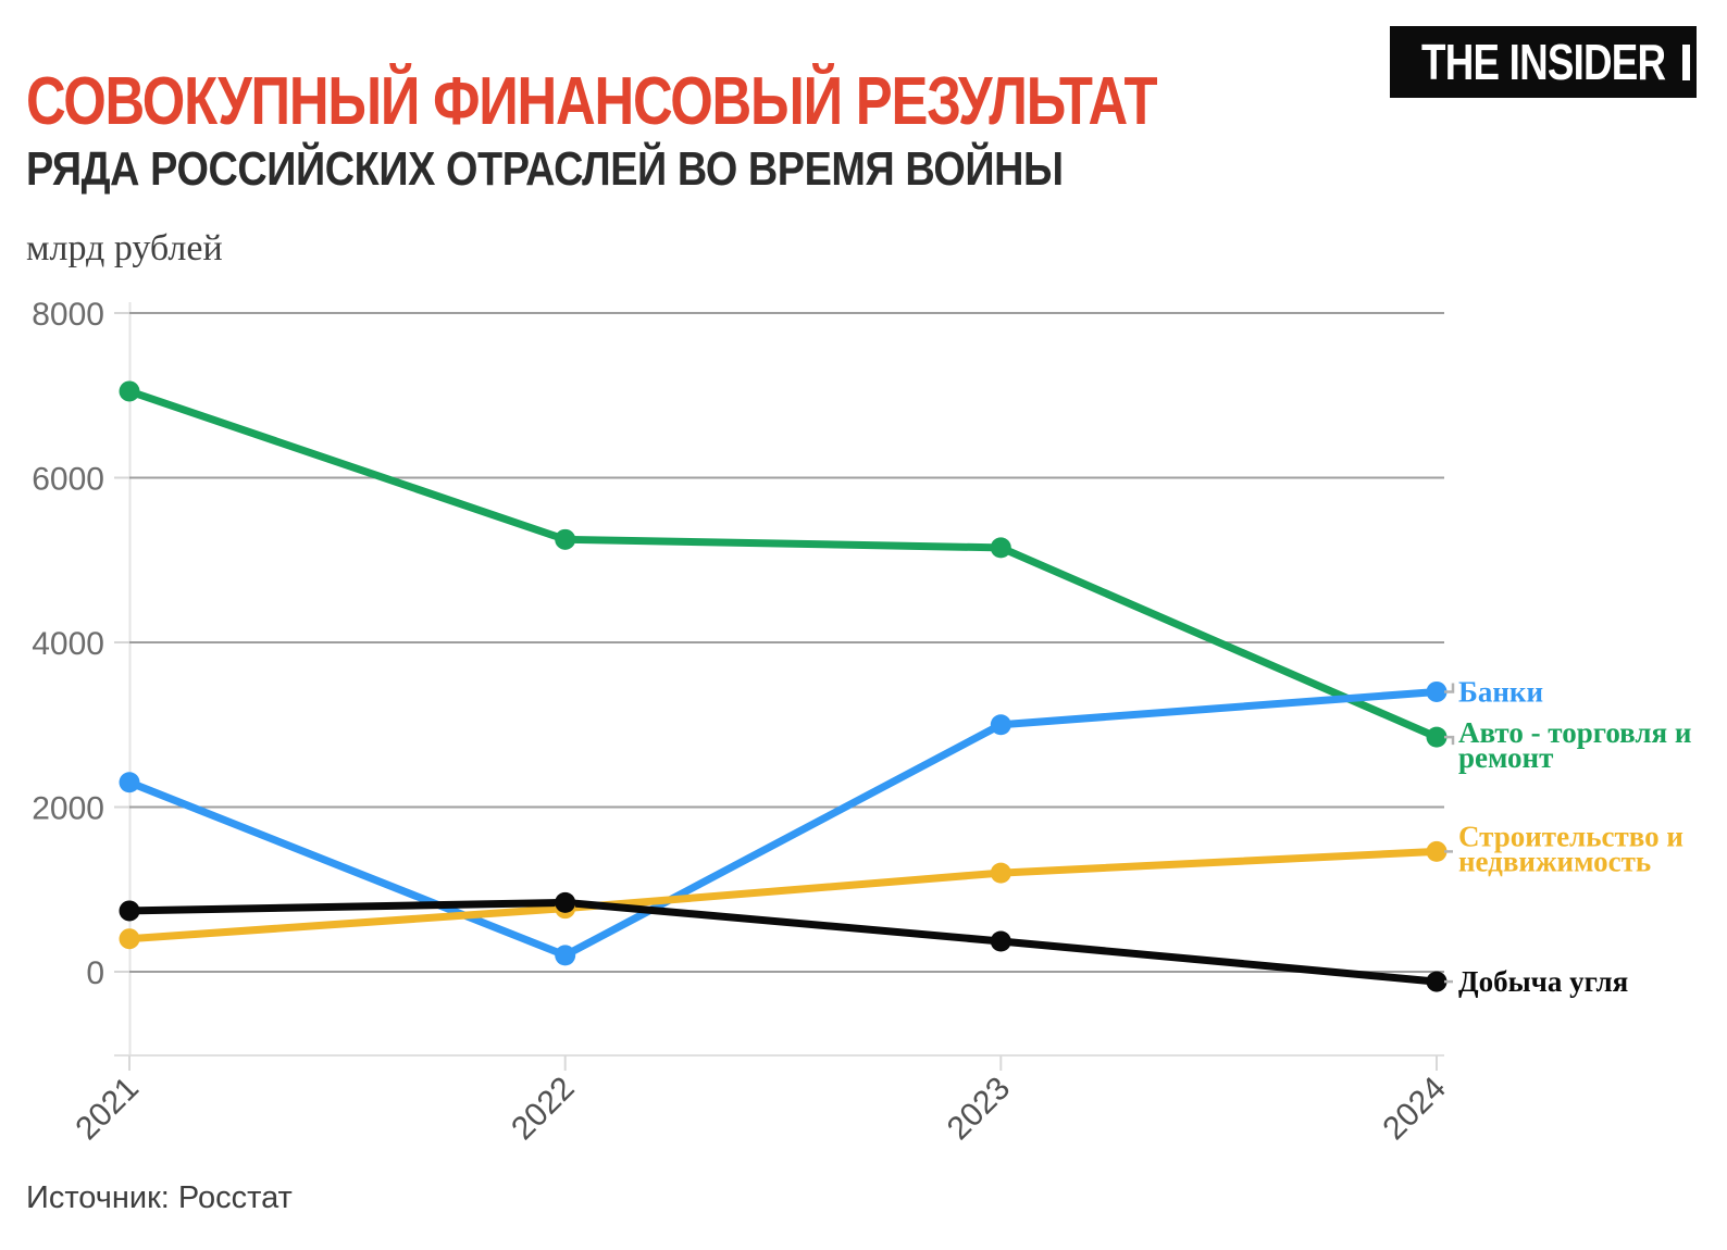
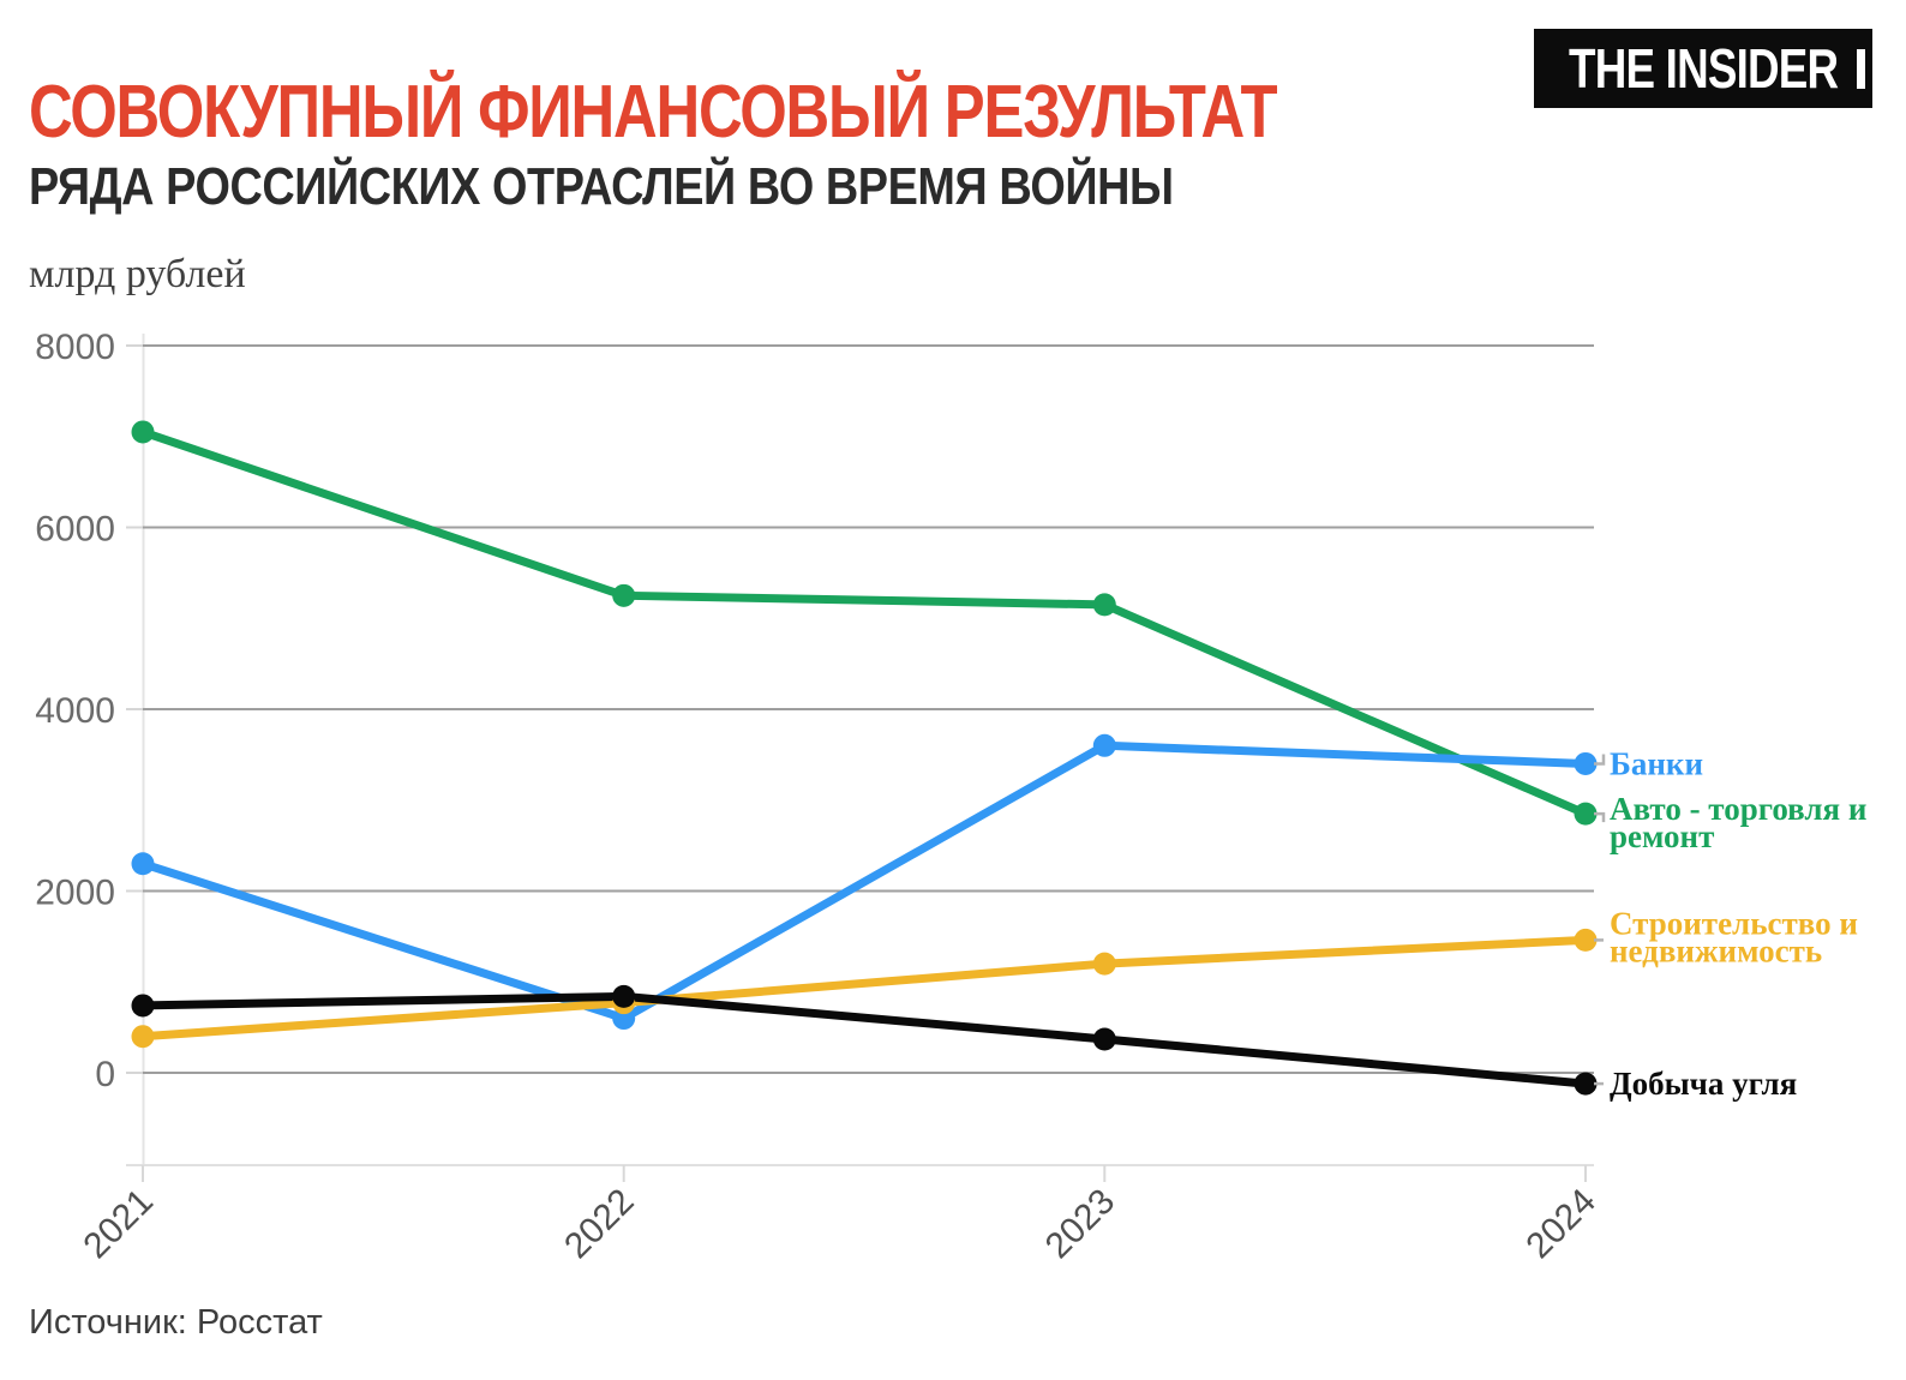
Банки/2022: 200 -> 600
Банки/2023: 3000 -> 3600
